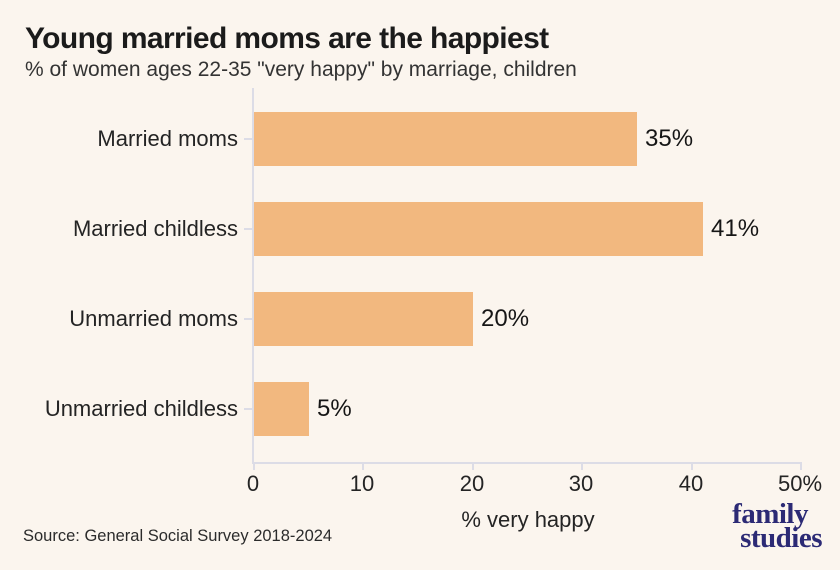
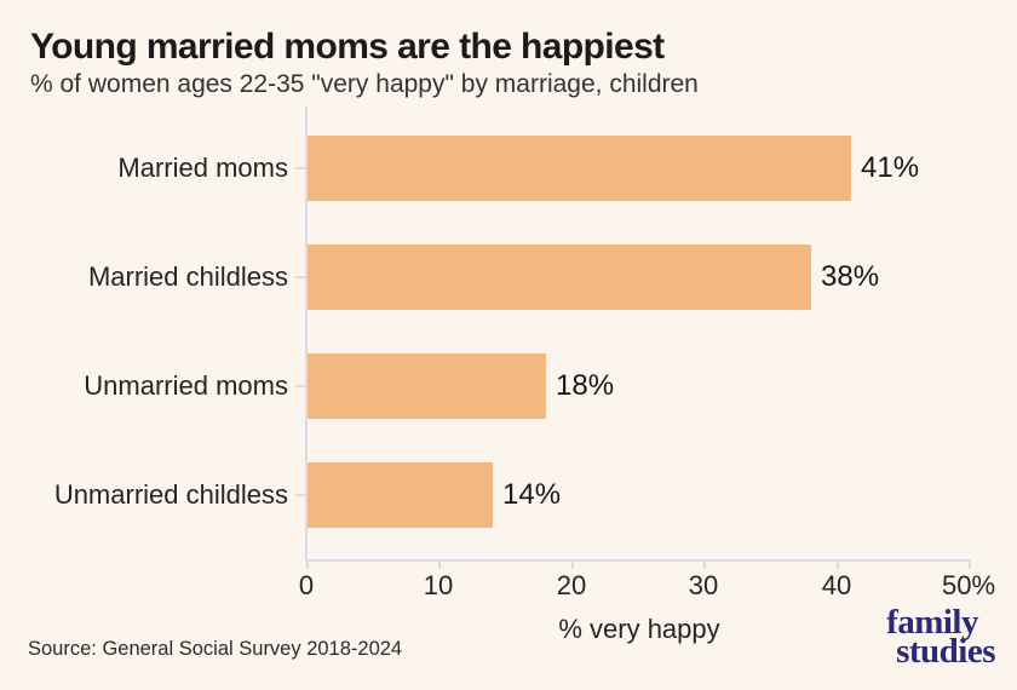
Married moms: 35% -> 41%
Married childless: 41% -> 38%
Unmarried moms: 20% -> 18%
Unmarried childless: 5% -> 14%
